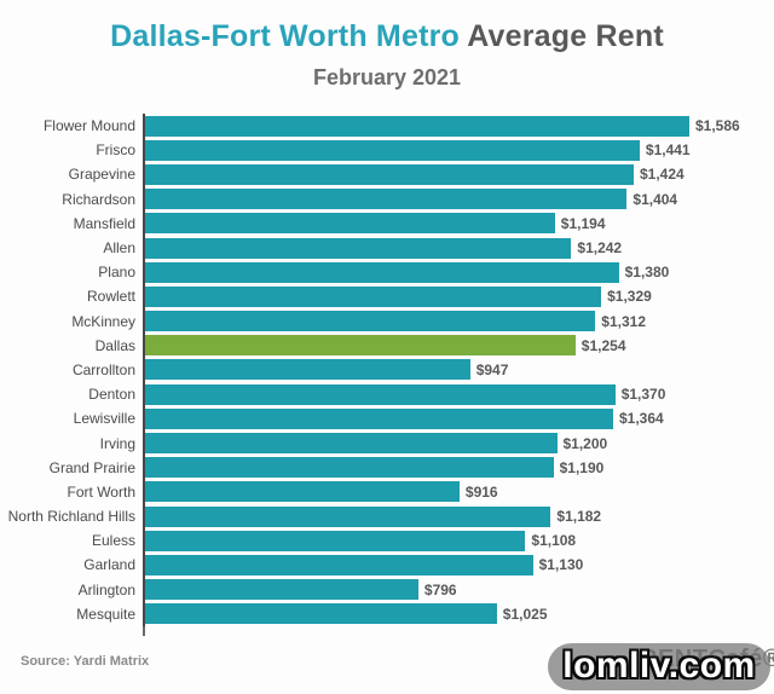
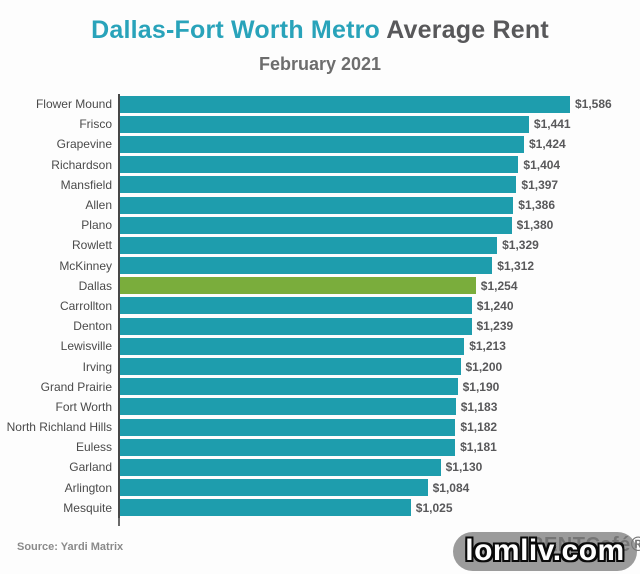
Mansfield: $1,194 -> $1,397
Allen: $1,242 -> $1,386
Carrollton: $947 -> $1,240
Denton: $1,370 -> $1,239
Lewisville: $1,364 -> $1,213
Fort Worth: $916 -> $1,183
Euless: $1,108 -> $1,181
Arlington: $796 -> $1,084
